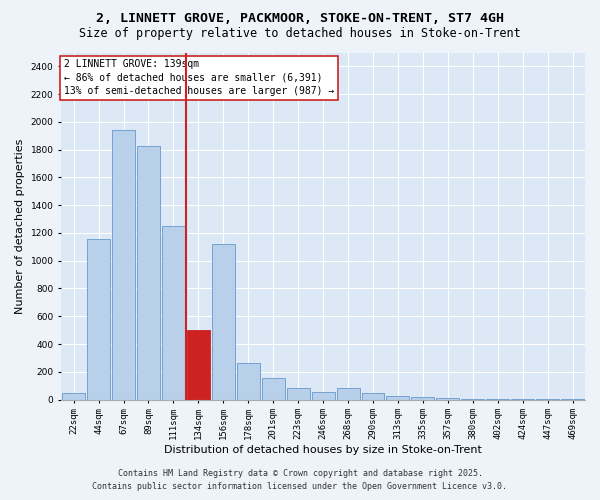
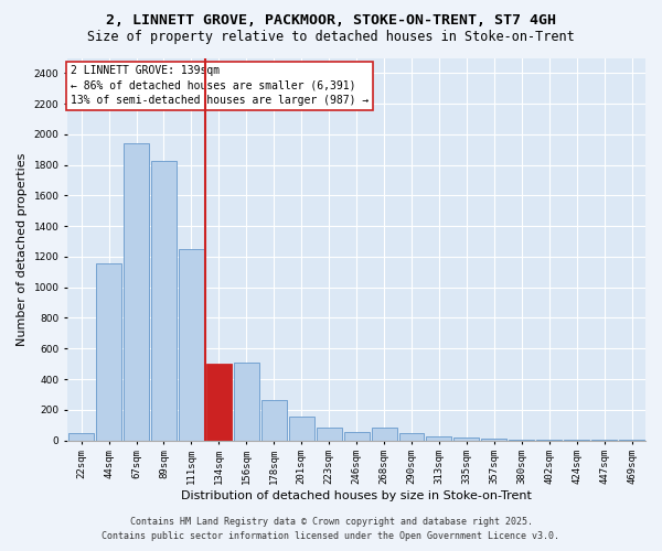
156sqm: 1120 -> 510
